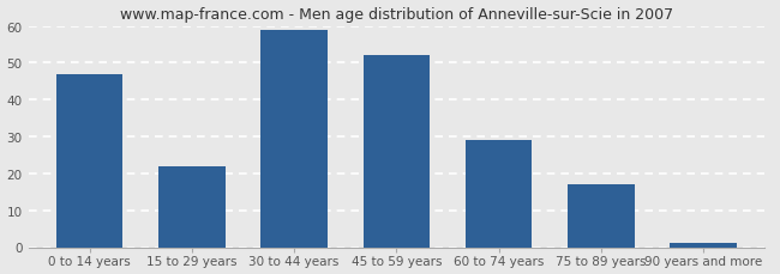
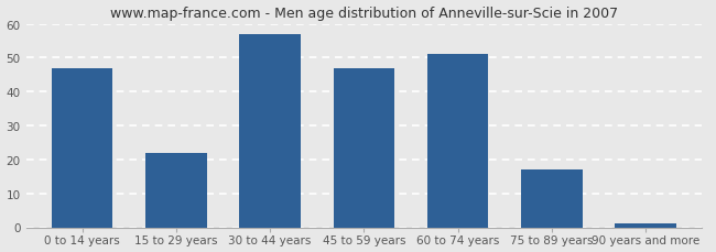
30 to 44 years: 59 -> 57
45 to 59 years: 52 -> 47
60 to 74 years: 29 -> 51
